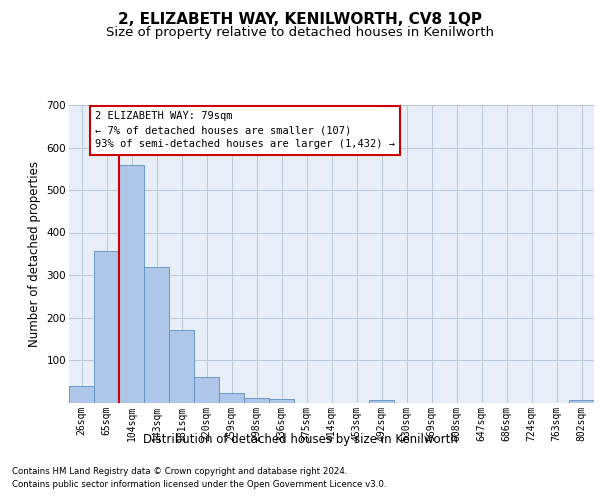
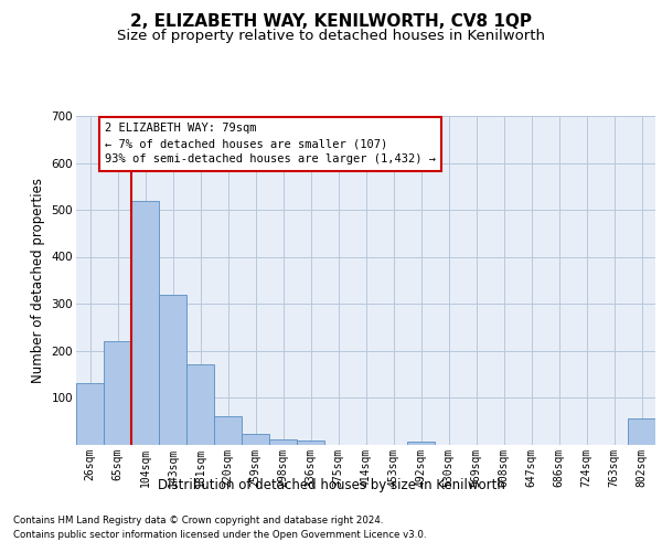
26sqm: 40 -> 130
65sqm: 357 -> 220
104sqm: 558 -> 520
802sqm: 5 -> 55
